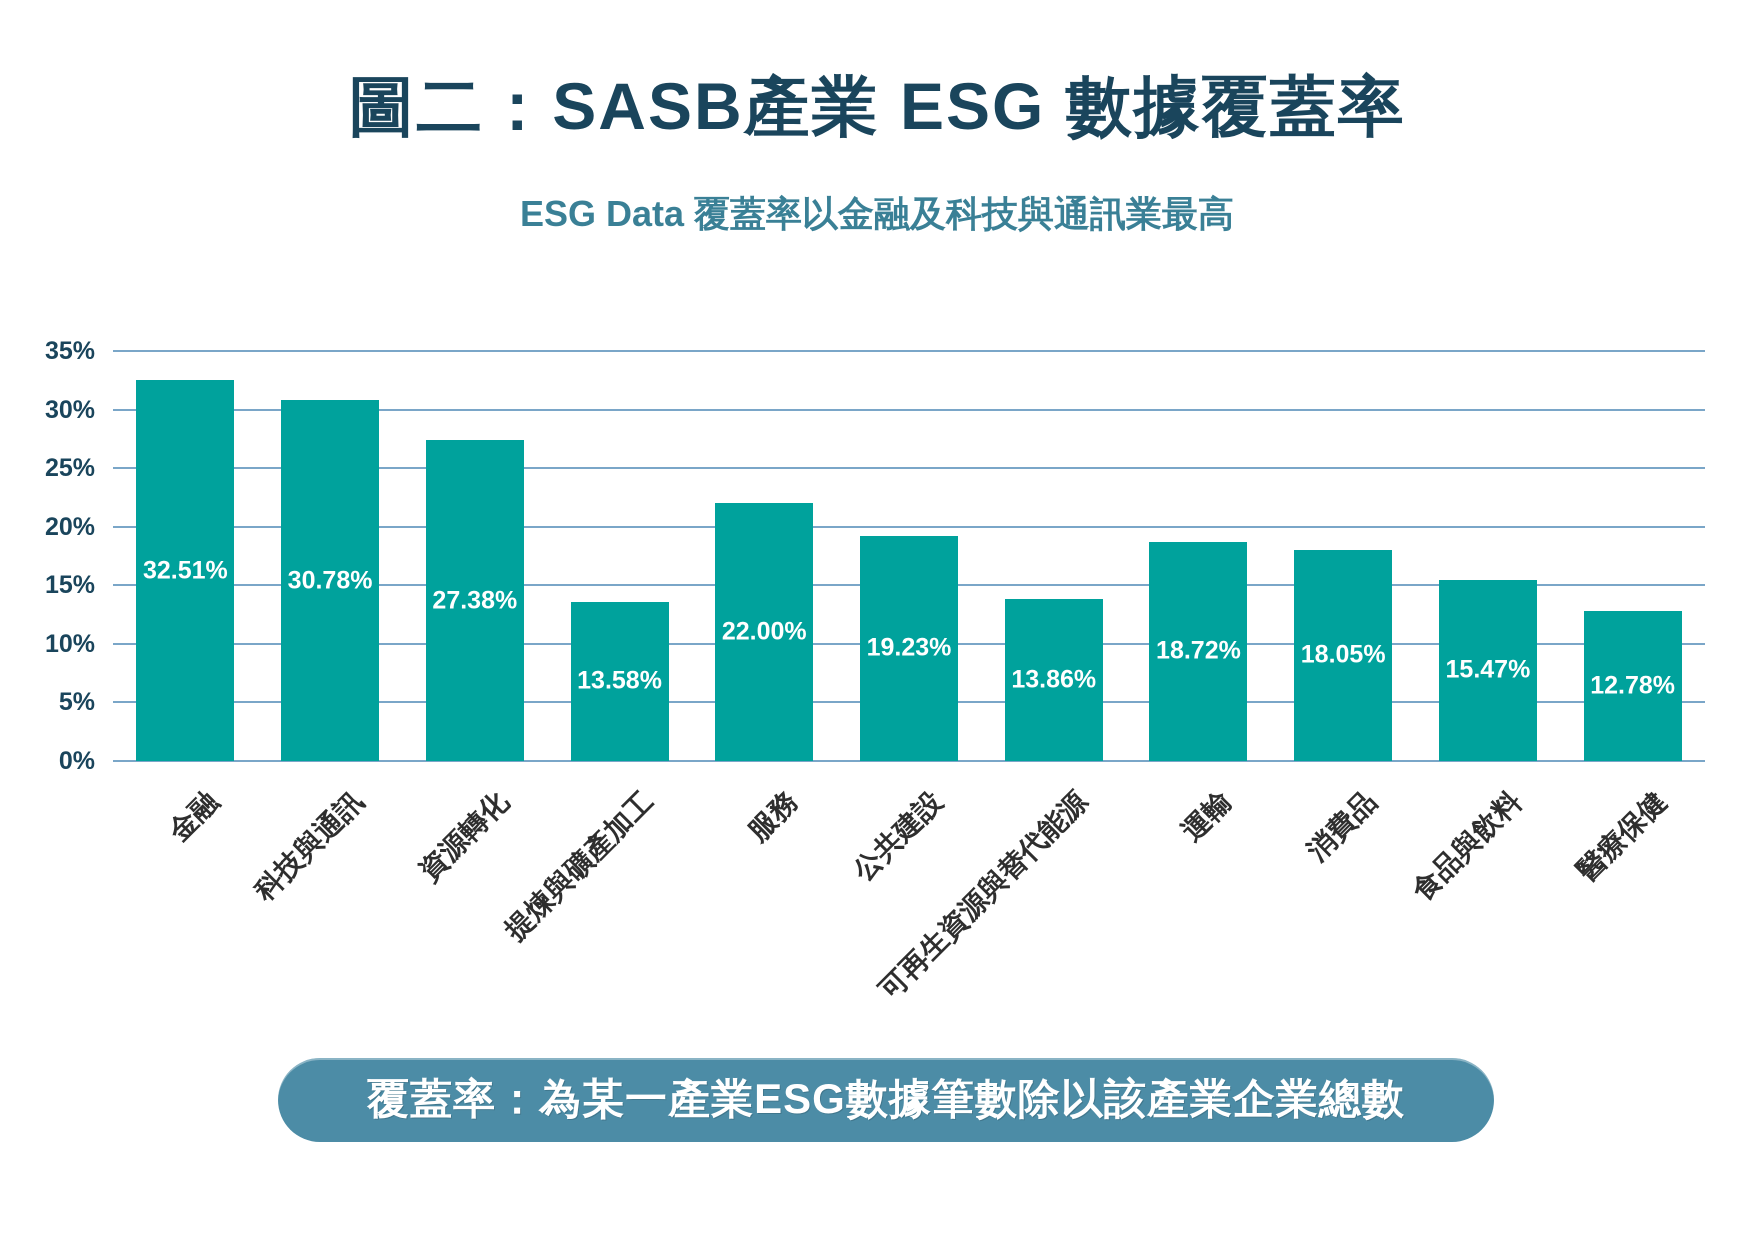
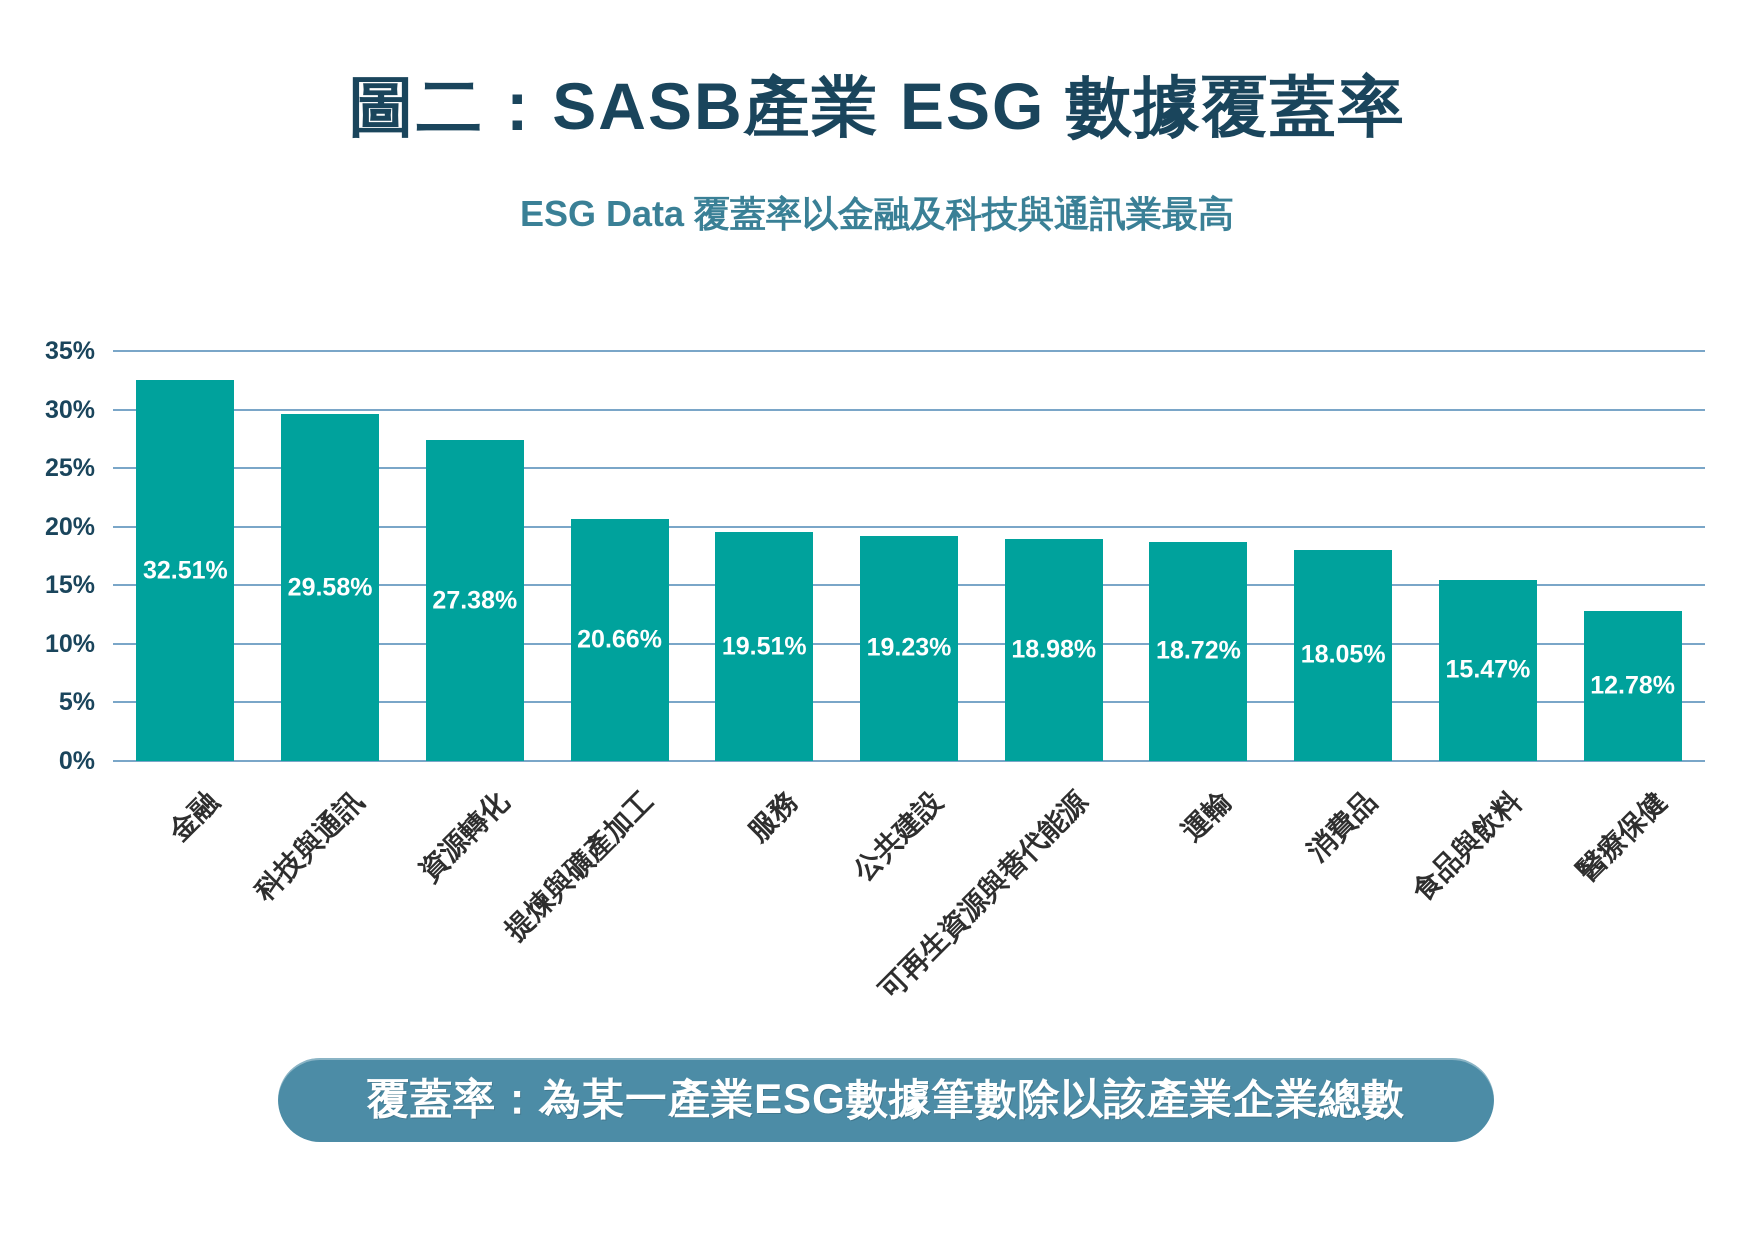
科技與通訊: 30.78% -> 29.58%
提煉與礦產加工: 13.58% -> 20.66%
服務: 22.00% -> 19.51%
可再生資源與替代能源: 13.86% -> 18.98%
